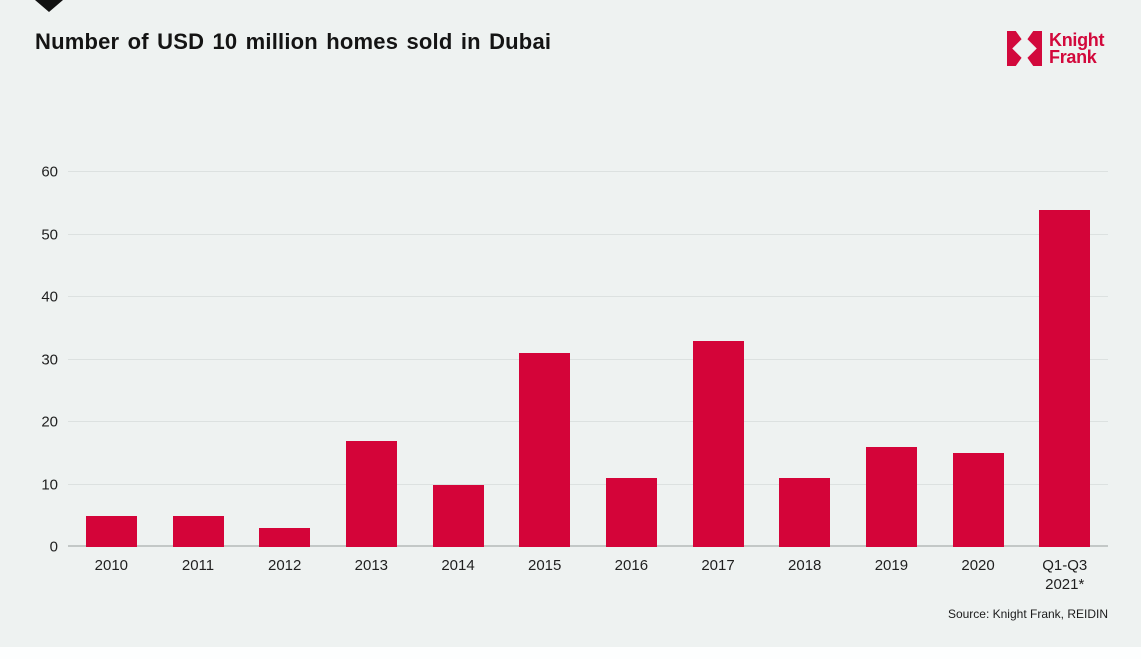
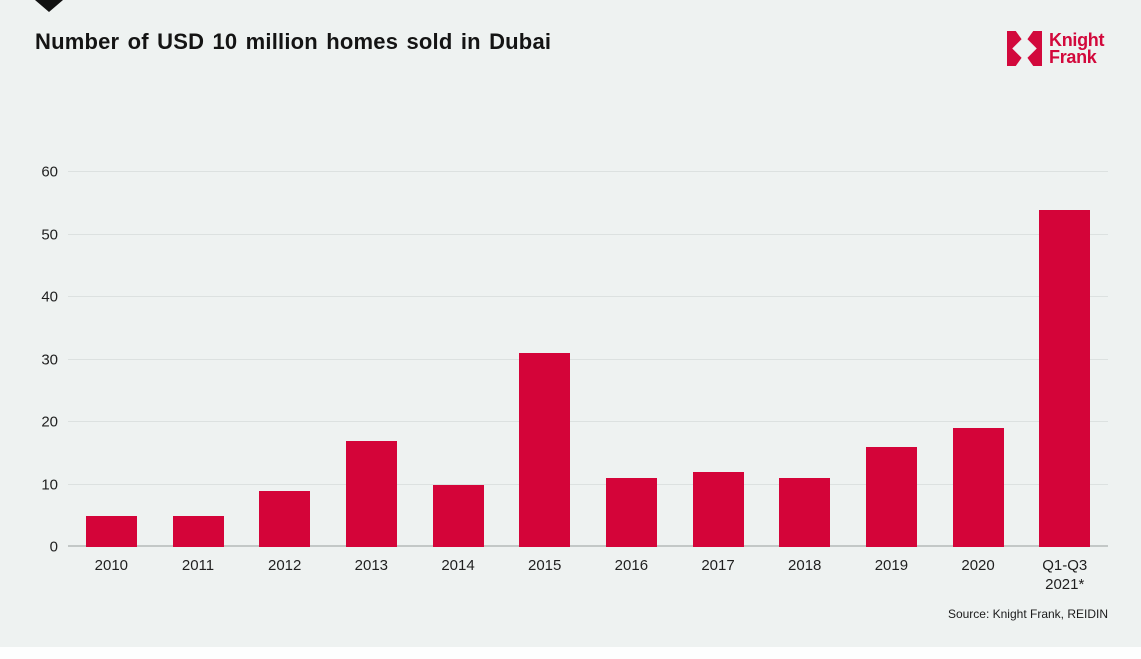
2012: 3 -> 9
2017: 33 -> 12
2020: 15 -> 19
